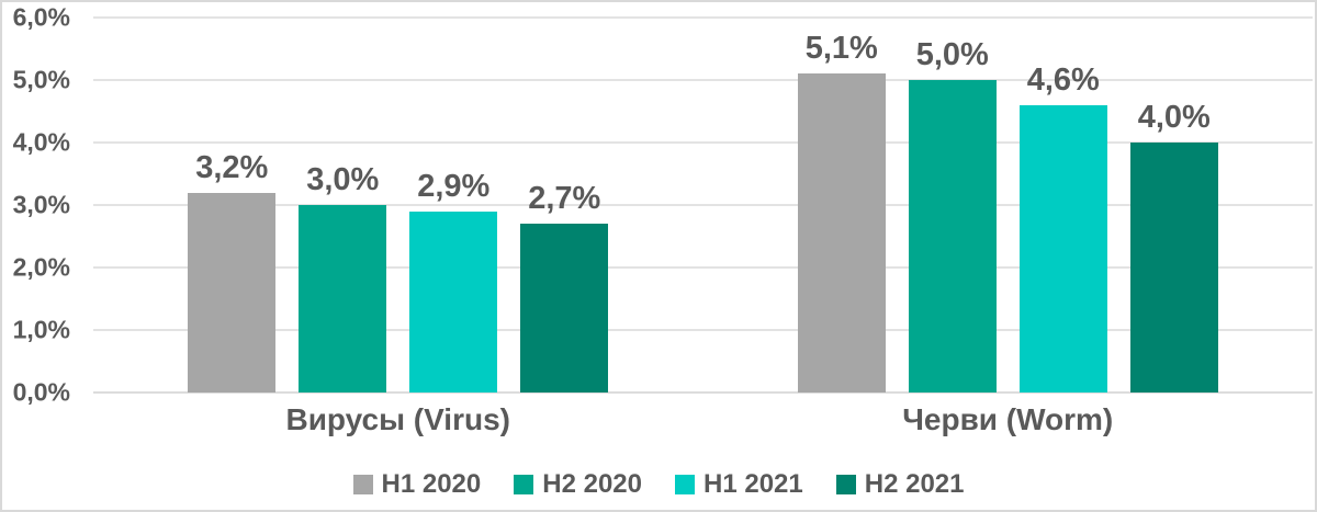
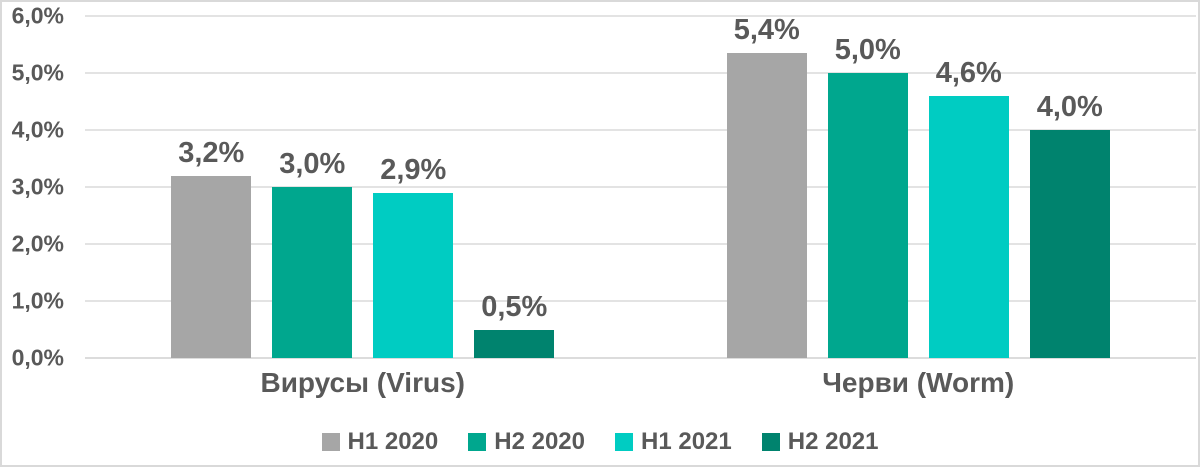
H2 2021/Вирусы (Virus): 2,7% -> 0,5%
H1 2020/Черви (Worm): 5,1% -> 5,4%
